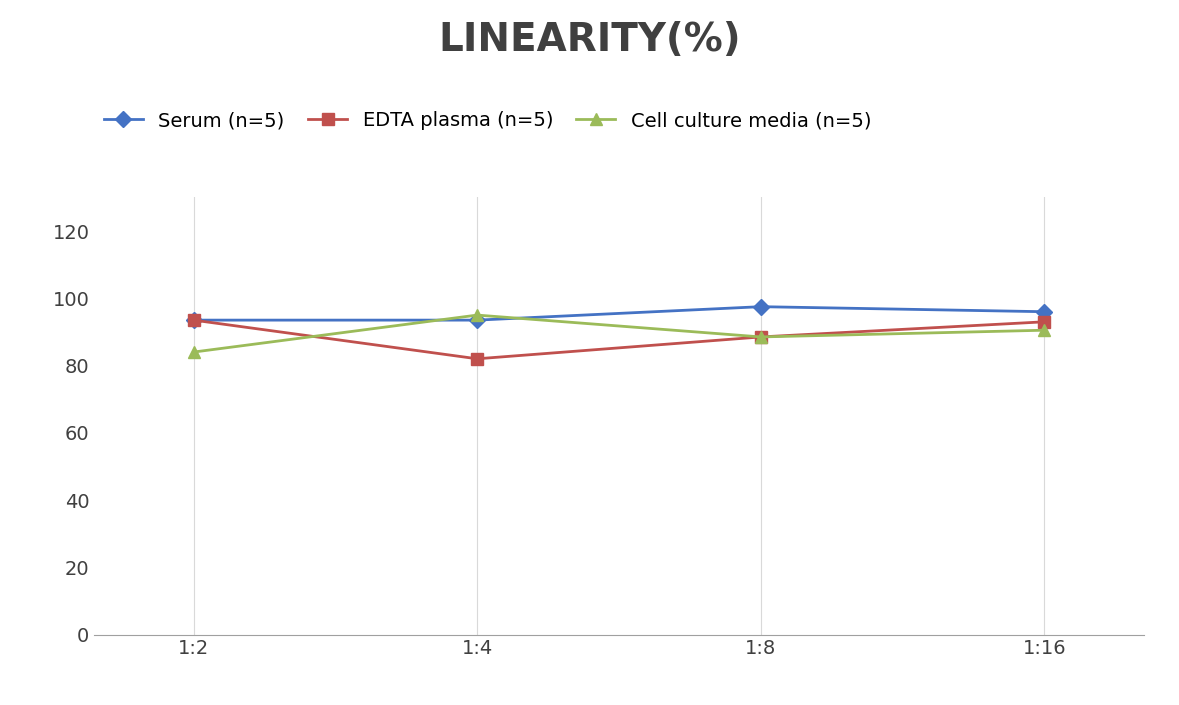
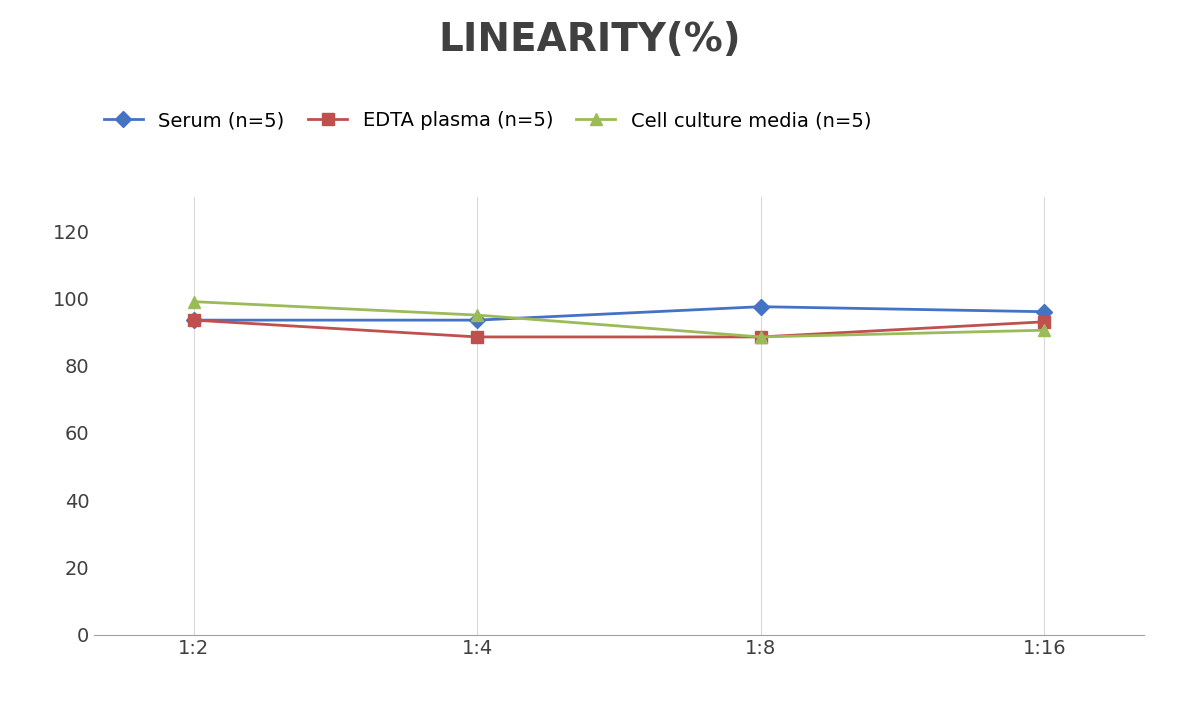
Cell culture media (n=5)/1:2: 84.0 -> 99.0
EDTA plasma (n=5)/1:4: 82.0 -> 88.5
